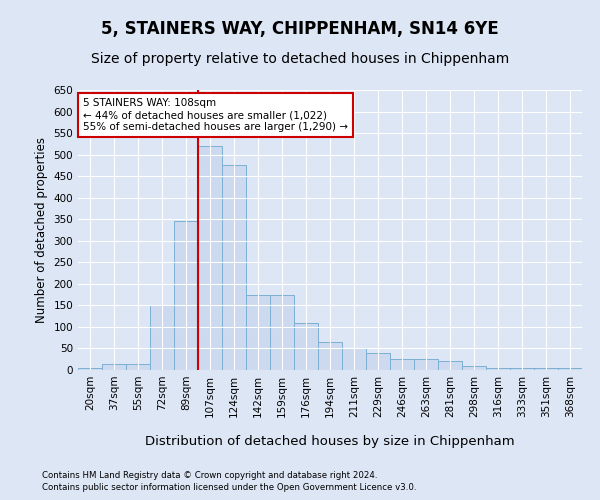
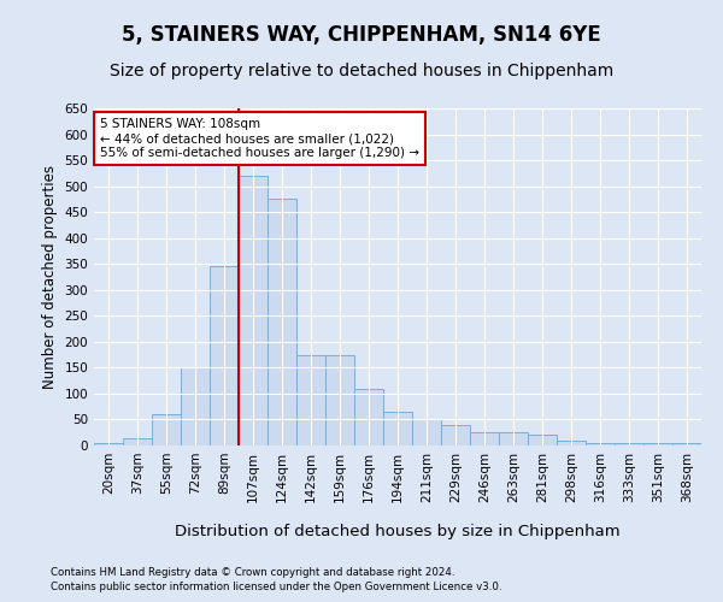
55sqm: 15 -> 60
